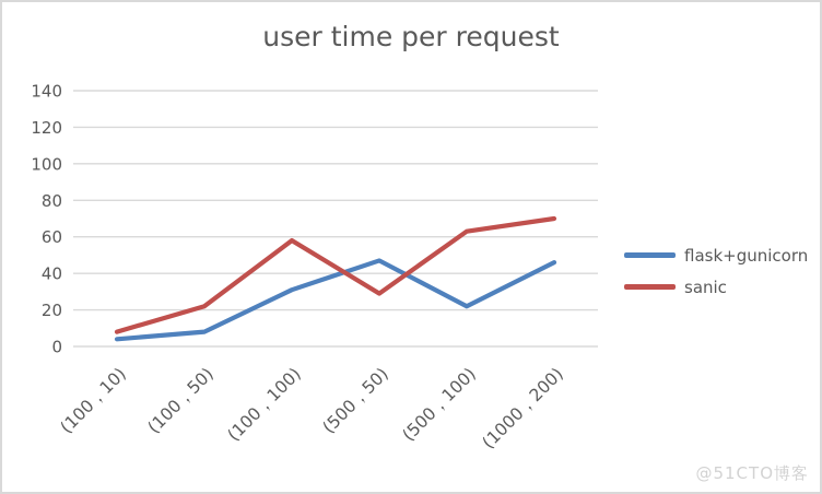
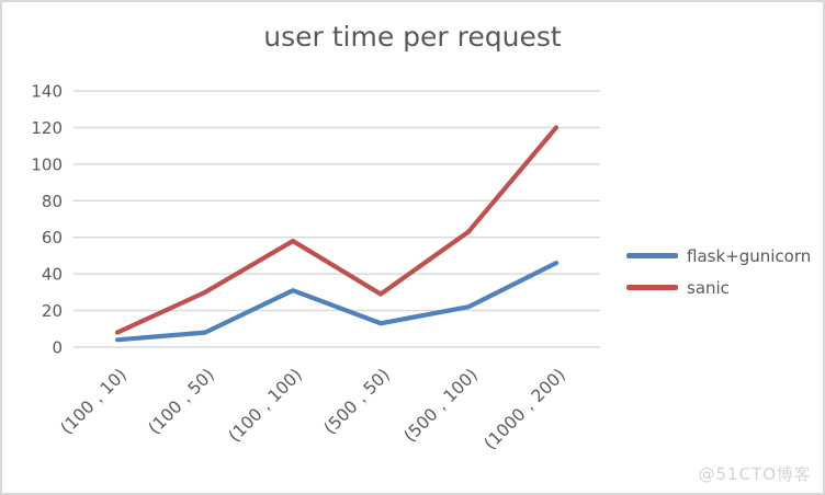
sanic/(100，50): 22 -> 30
flask+gunicorn/(500，50): 47 -> 13
sanic/(1000，200): 70 -> 120
